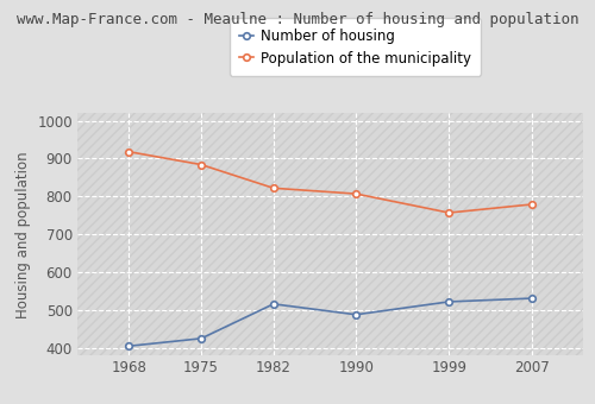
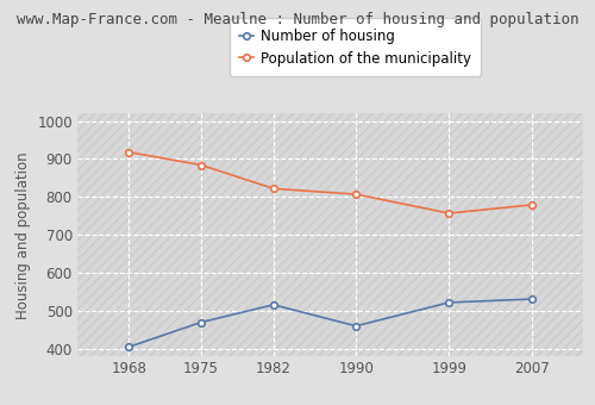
Number of housing/1975: 425 -> 470
Number of housing/1990: 488 -> 460
